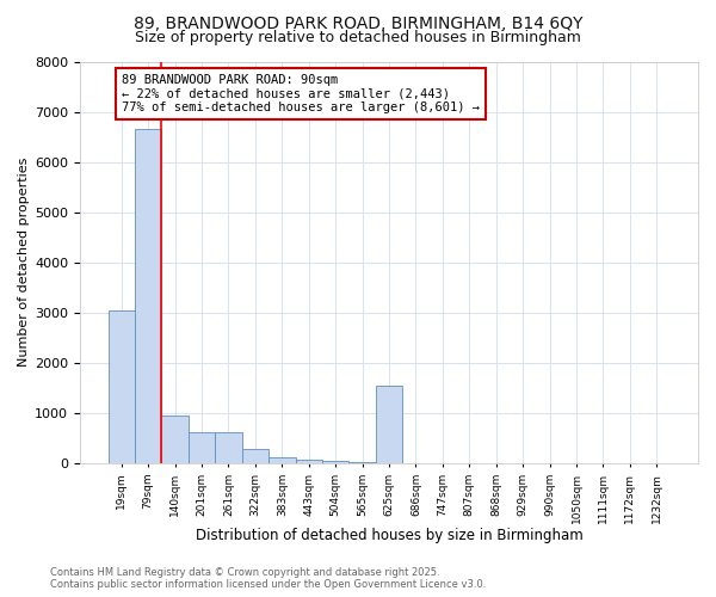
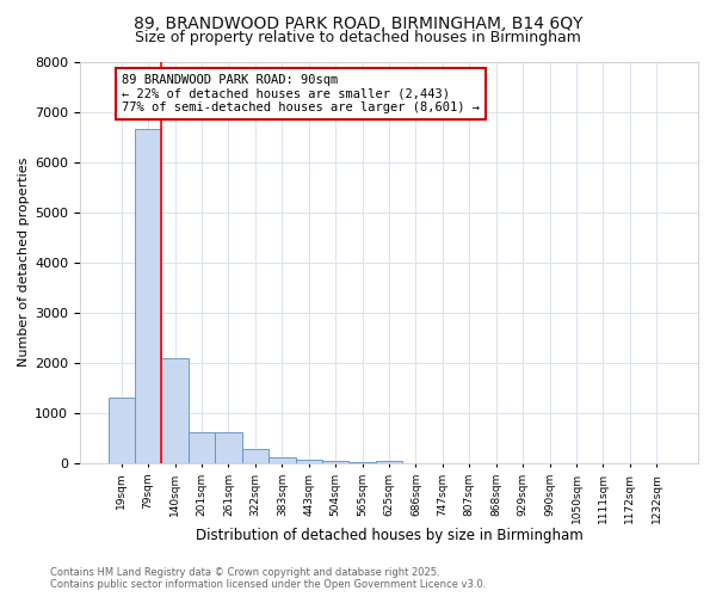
19sqm: 3050 -> 1300
140sqm: 950 -> 2100
625sqm: 1550 -> 60
